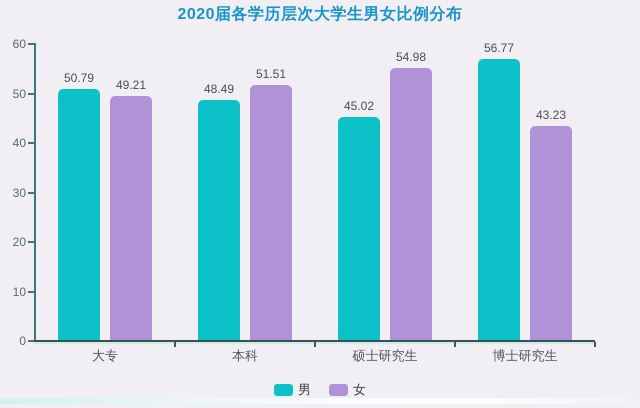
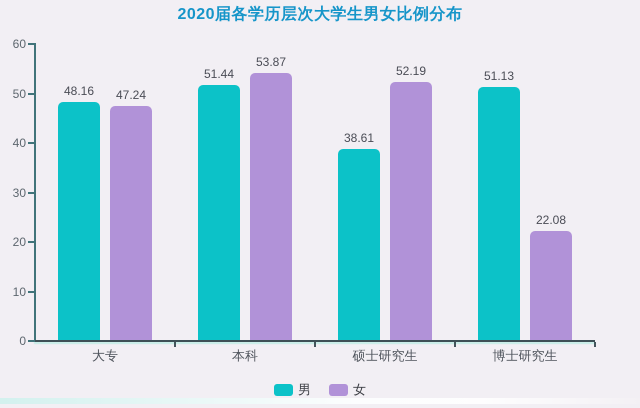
男/大专: 50.79 -> 48.16
女/大专: 49.21 -> 47.24
男/本科: 48.49 -> 51.44
女/本科: 51.51 -> 53.87
男/硕士研究生: 45.02 -> 38.61
女/硕士研究生: 54.98 -> 52.19
男/博士研究生: 56.77 -> 51.13
女/博士研究生: 43.23 -> 22.08
